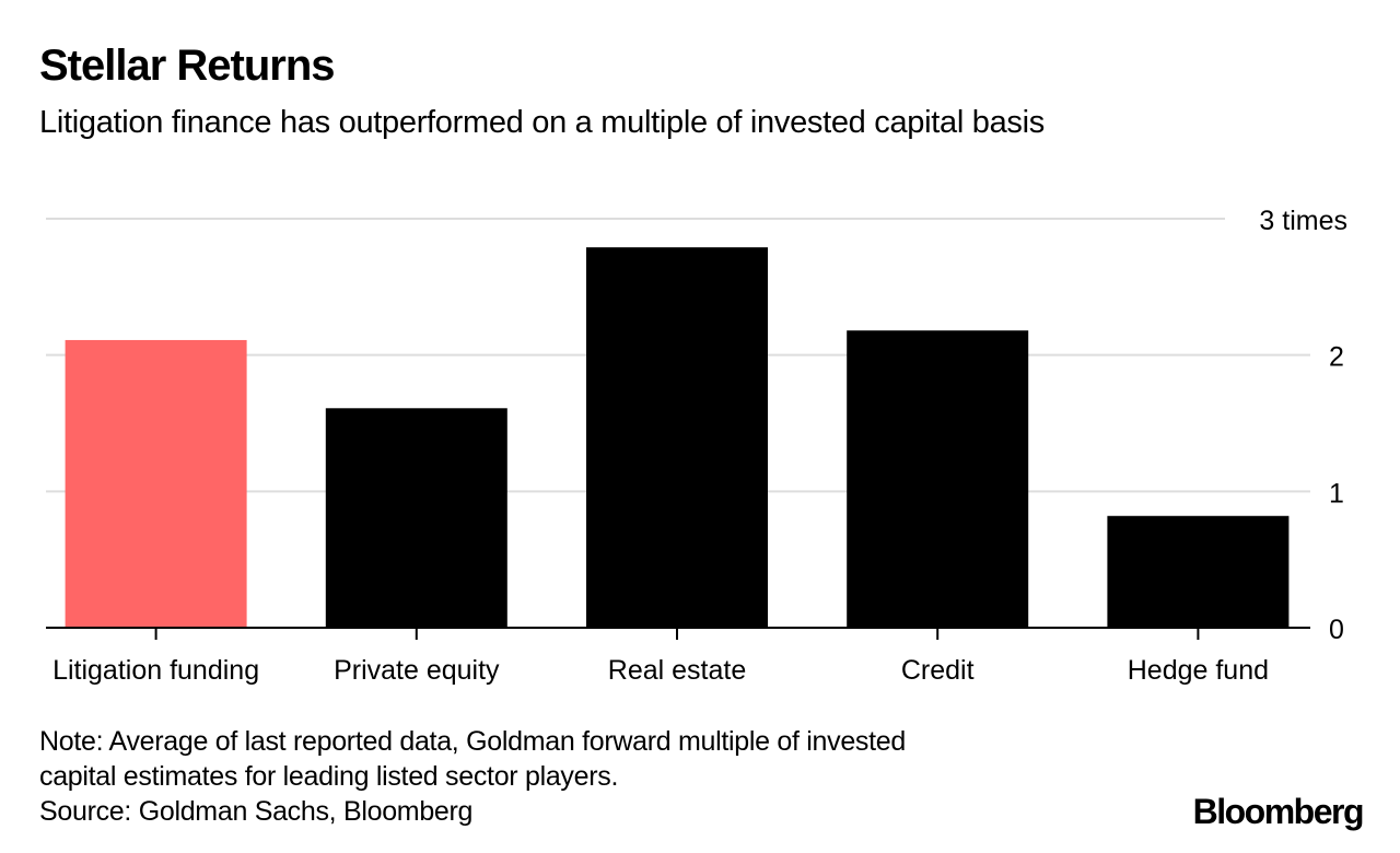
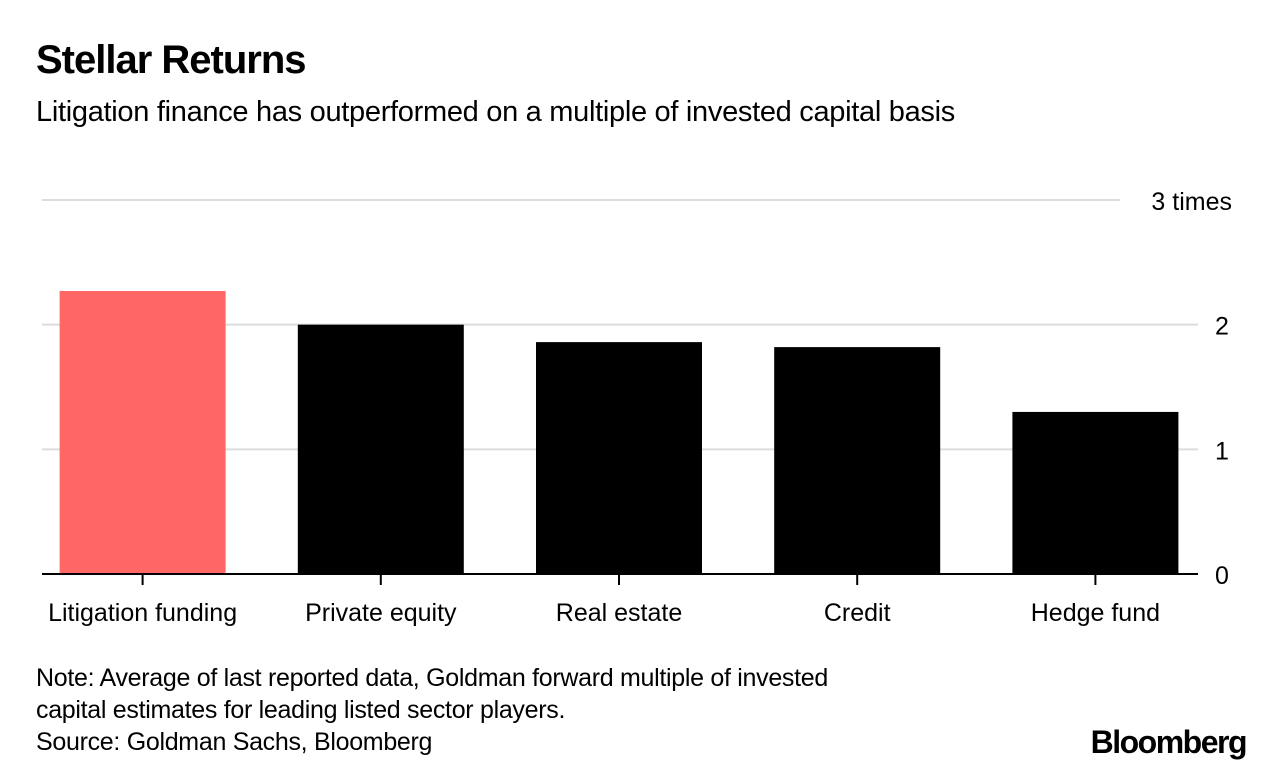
Litigation funding: 2.11 -> 2.27
Private equity: 1.61 -> 2.00
Real estate: 2.79 -> 1.86
Credit: 2.18 -> 1.82
Hedge fund: 0.82 -> 1.30
